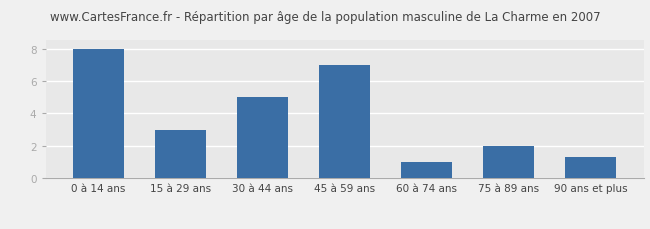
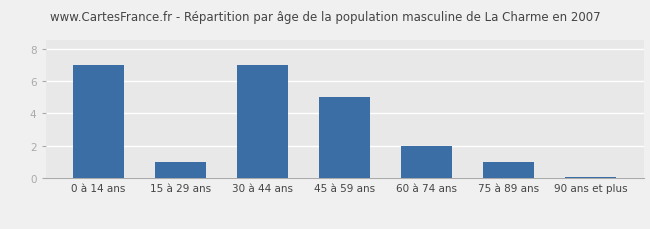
0 à 14 ans: 8.0 -> 7.0
15 à 29 ans: 3.0 -> 1.0
30 à 44 ans: 5.0 -> 7.0
45 à 59 ans: 7.0 -> 5.0
60 à 74 ans: 1.0 -> 2.0
75 à 89 ans: 2.0 -> 1.0
90 ans et plus: 1.3 -> 0.1
